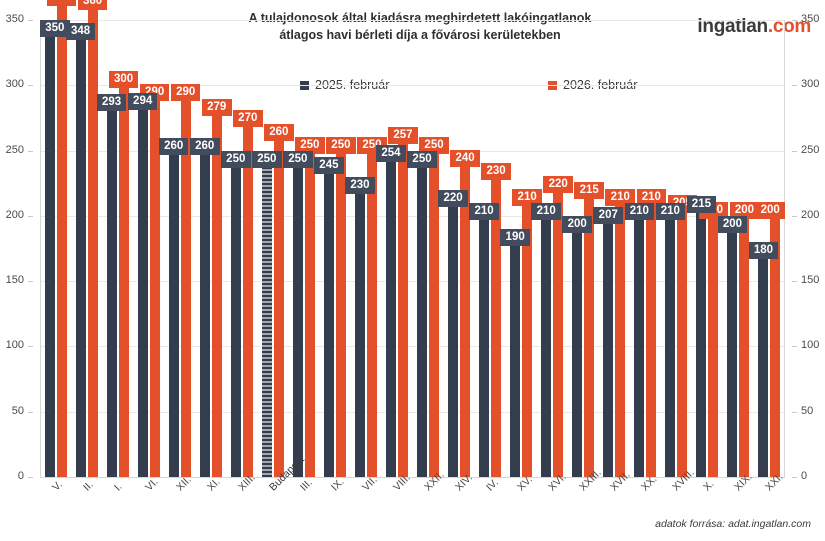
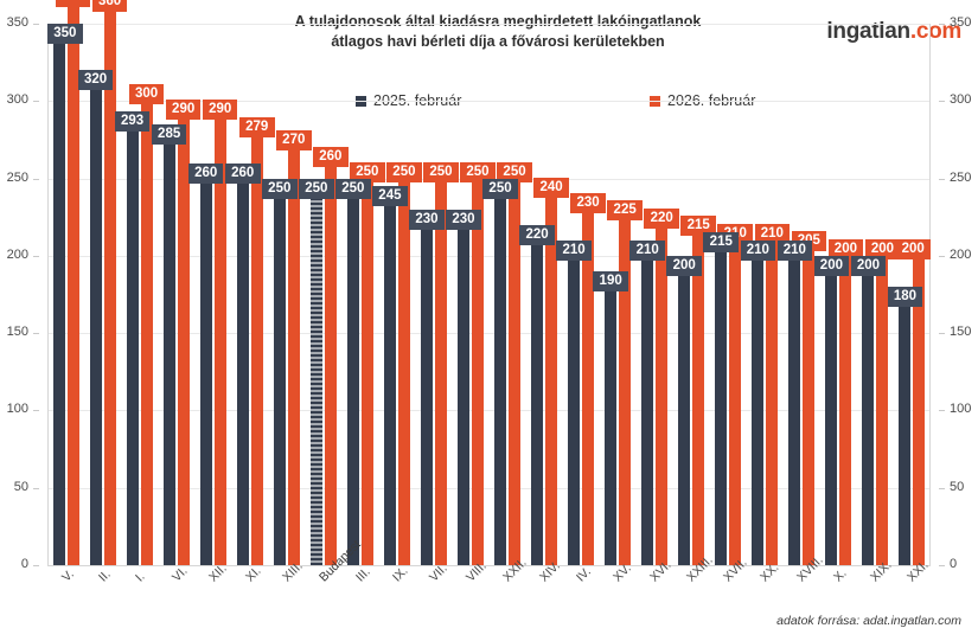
2025. február/II.: 348 -> 320
2025. február/VI.: 294 -> 285
2025. február/VIII.: 254 -> 230
2026. február/VIII.: 257 -> 250
2026. február/XV.: 210 -> 225
2025. február/XVII.: 207 -> 215
2025. február/X.: 215 -> 200
